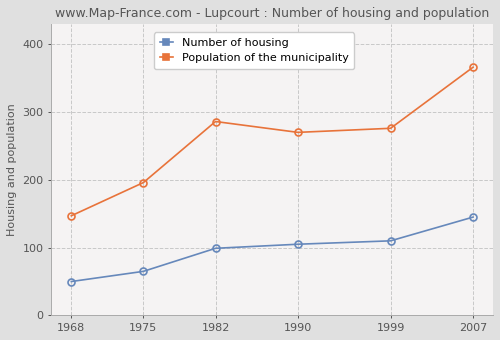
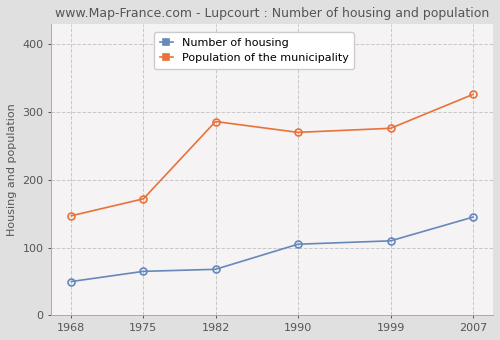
Population of the municipality/1975: 196 -> 172
Number of housing/1982: 99 -> 68
Population of the municipality/2007: 366 -> 326
